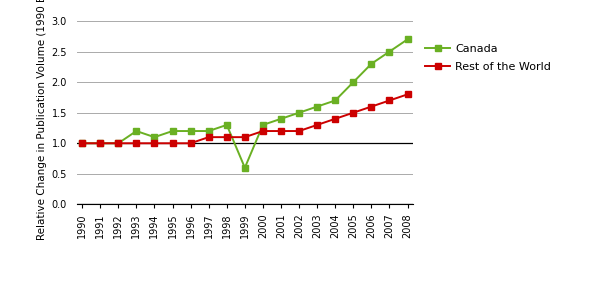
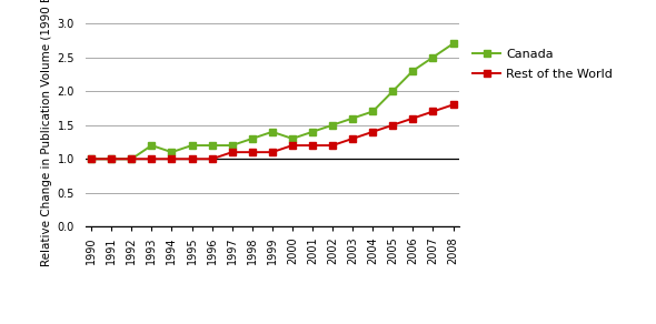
Canada/1999: 0.6 -> 1.4
